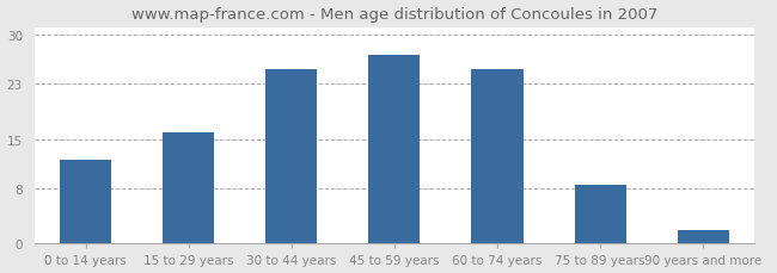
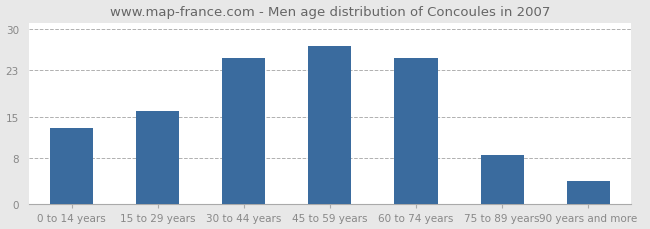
0 to 14 years: 12.0 -> 13.0
90 years and more: 2.0 -> 4.0
